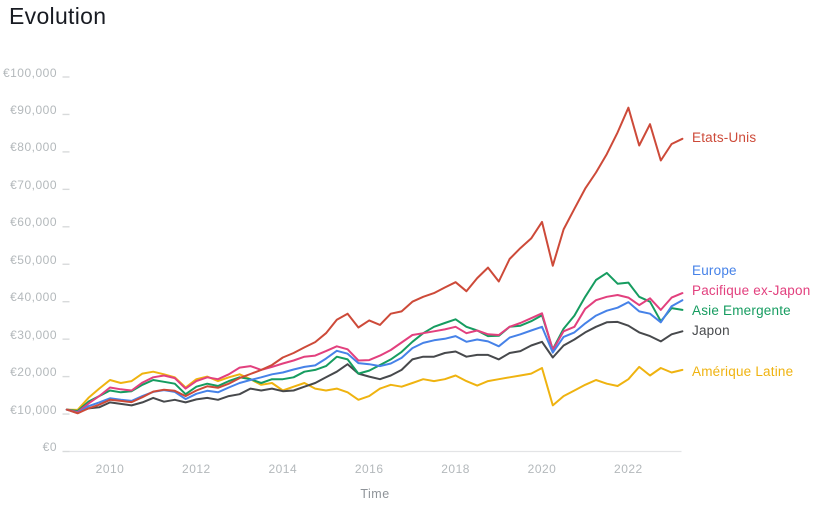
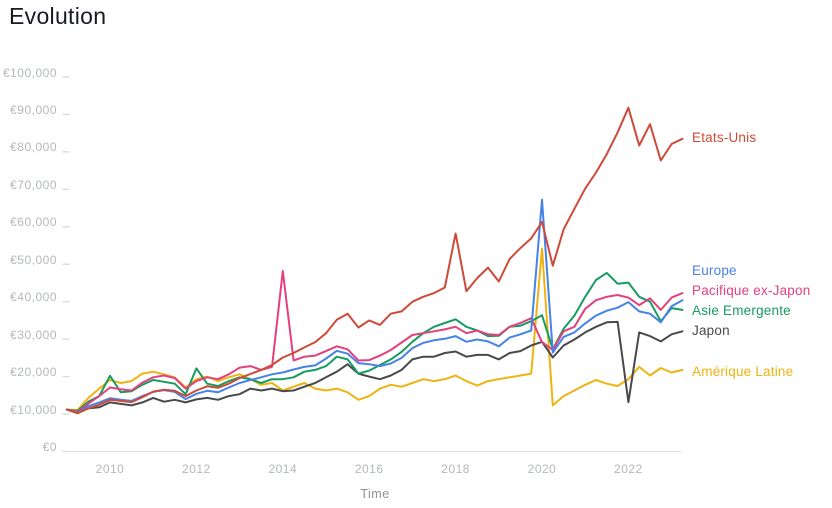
Asie Emergente/2010: €15000 -> €19000
Asie Emergente/2012: €16000 -> €21000
Pacifique ex-Japon/2014: €22000 -> €47000
Etats-Unis/2018: €44000 -> €57000
Europe/2020: €32000 -> €66000
Pacifique ex-Japon/2020: €36000 -> €28000
Amérique Latine/2020: €21000 -> €53000
Japon/2022: €32000 -> €12000
